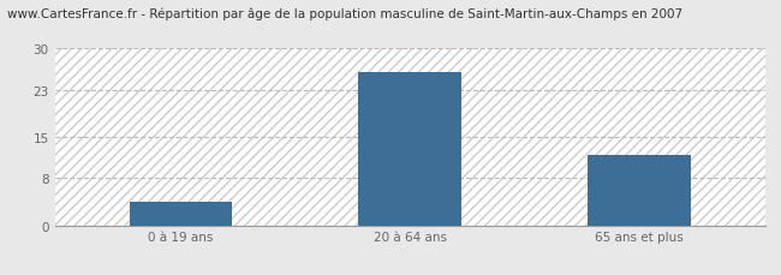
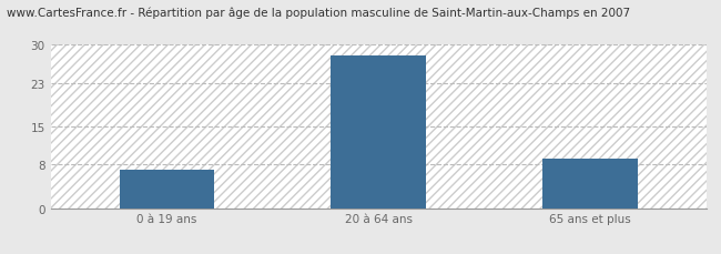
0 à 19 ans: 4 -> 7
20 à 64 ans: 26 -> 28
65 ans et plus: 12 -> 9
